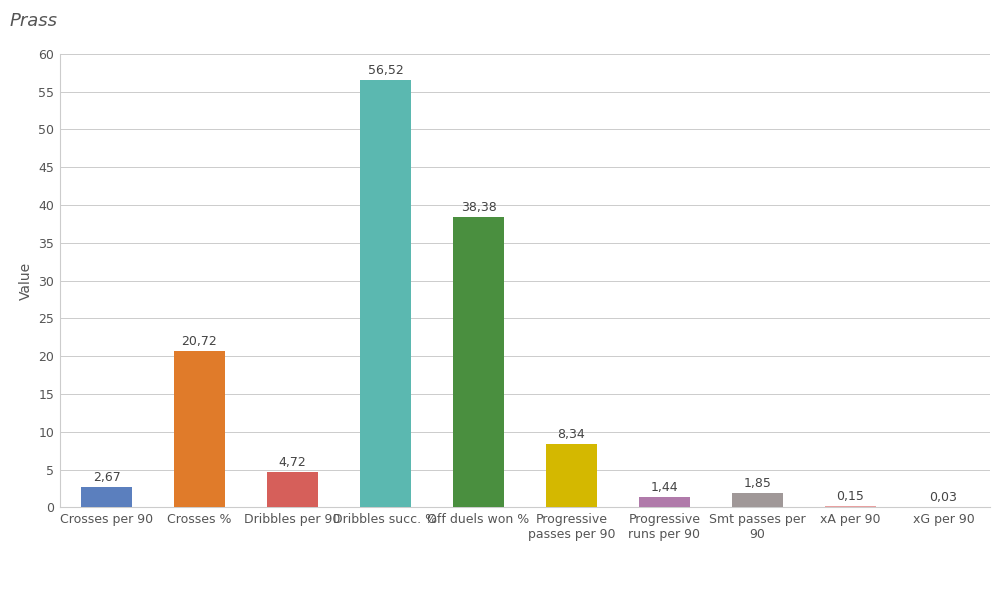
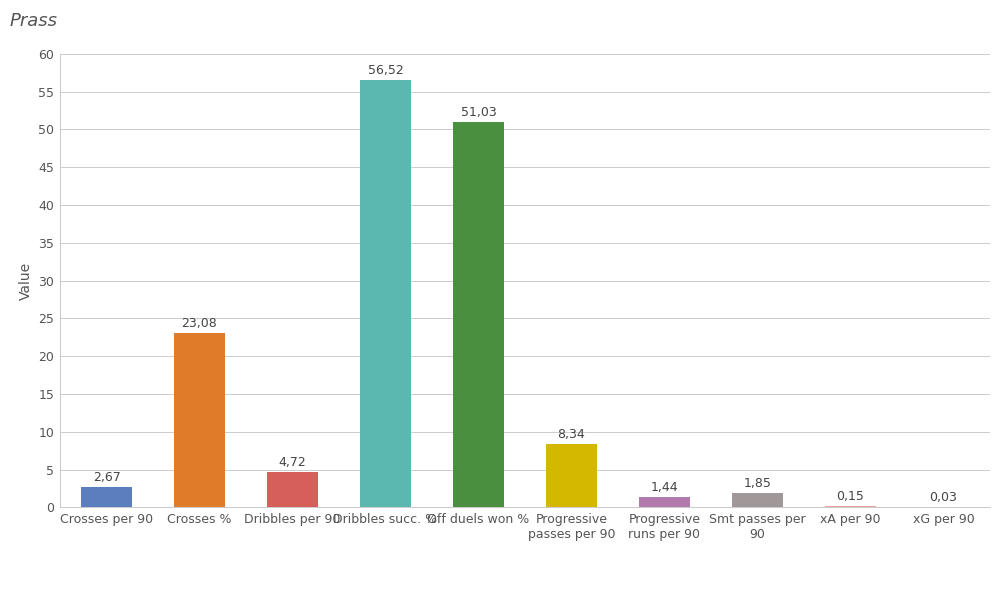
Crosses %: 20,72 -> 23,08
Off duels won %: 38,38 -> 51,03
